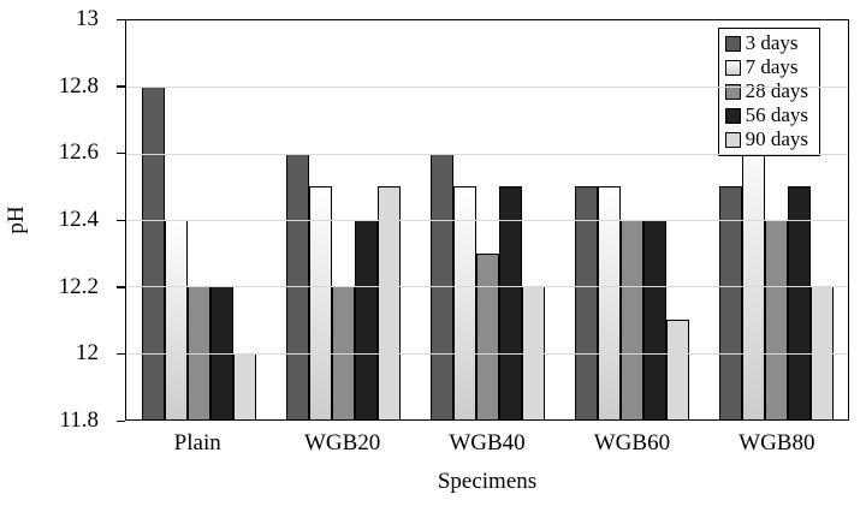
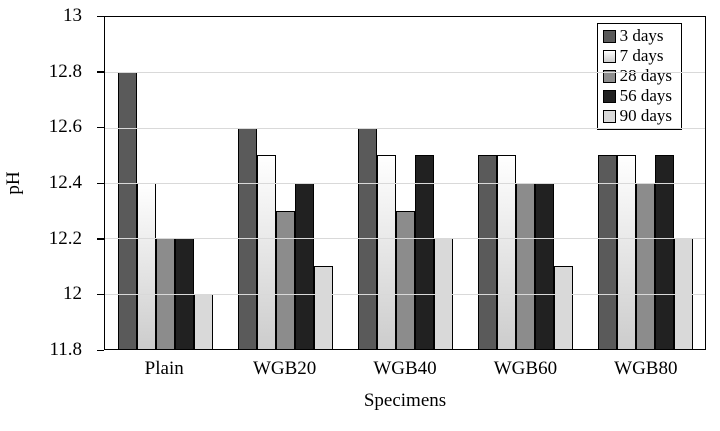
28 days/WGB20: 12.2 -> 12.3
90 days/WGB20: 12.5 -> 12.1
7 days/WGB80: 12.7 -> 12.5
